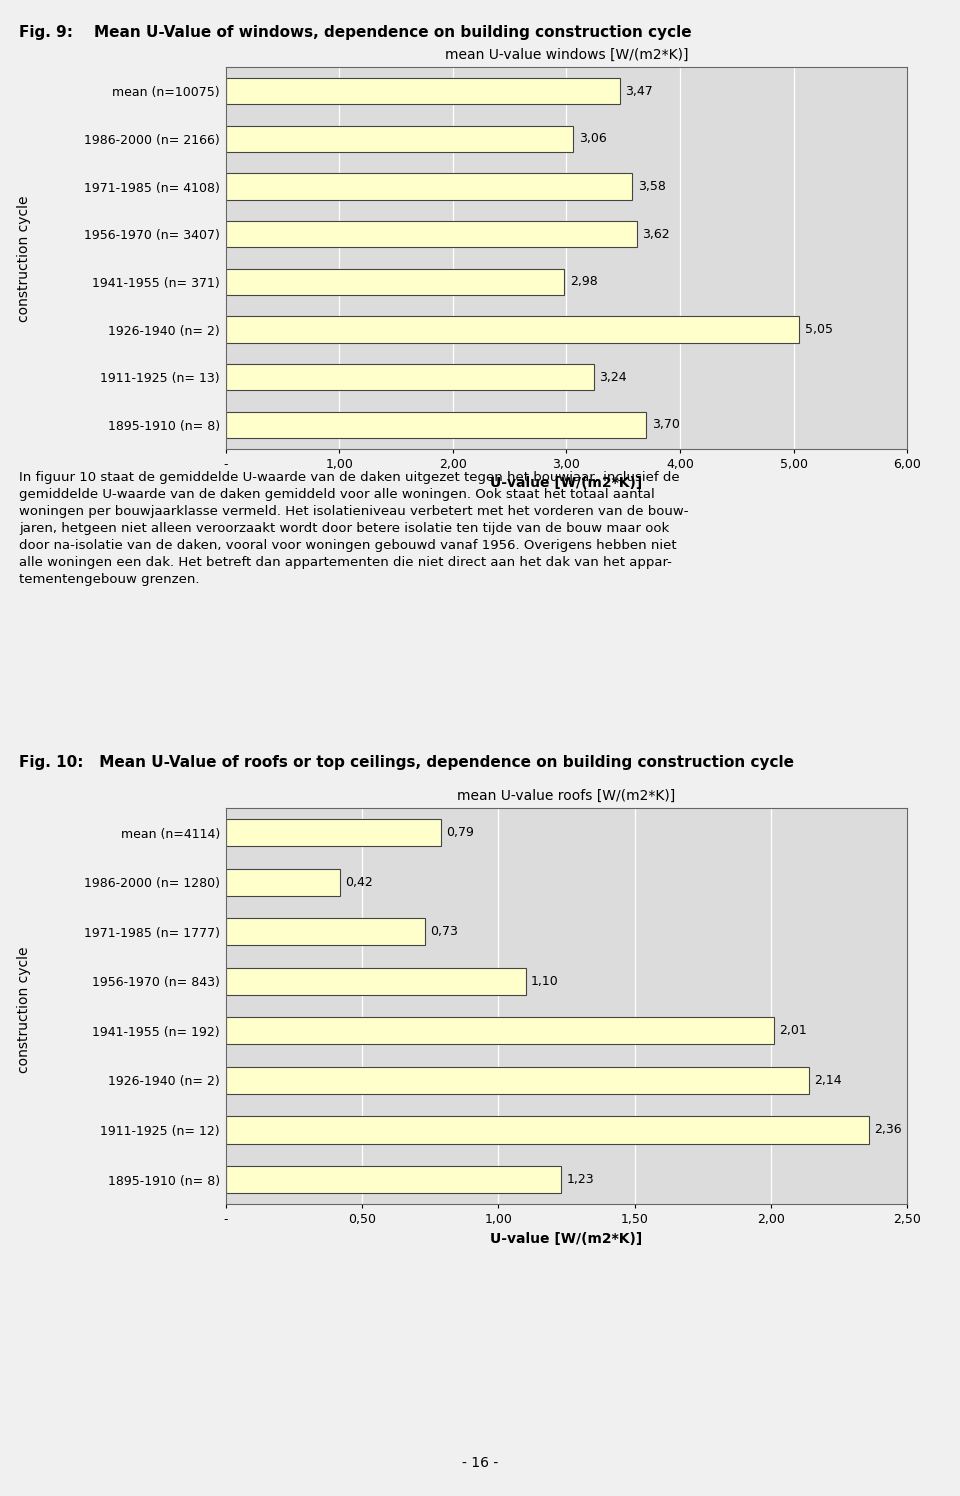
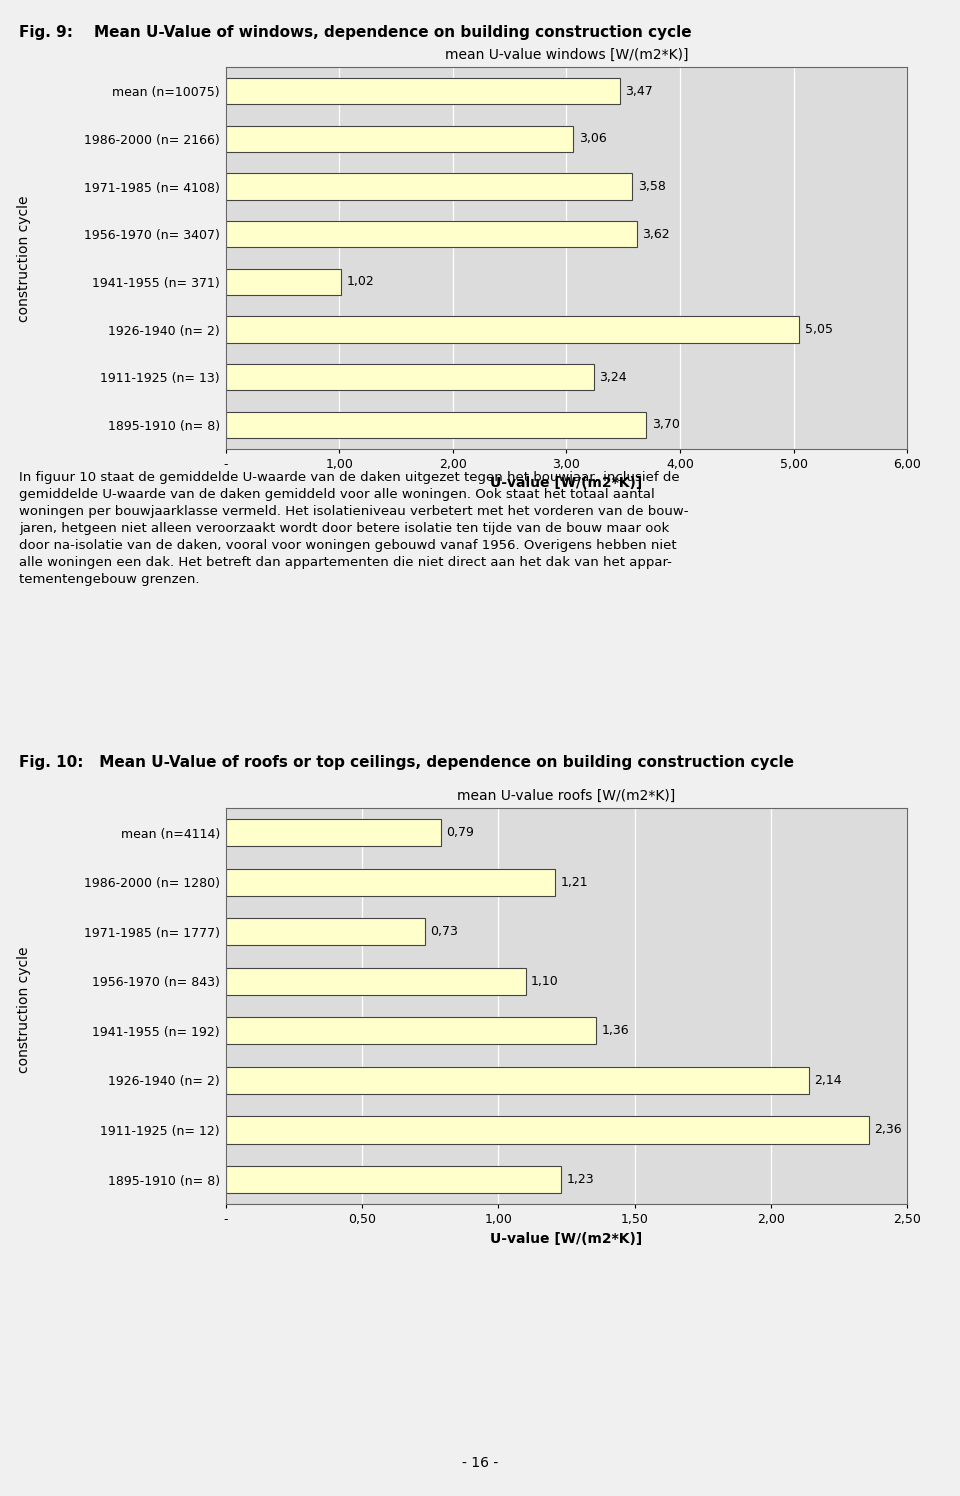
mean U-value windows [W/(m2*K)]/1941-1955 (n= 371): 2,98 -> 1,02
mean U-value roofs [W/(m2*K)]/1986-2000 (n= 1280): 0,42 -> 1,21
mean U-value roofs [W/(m2*K)]/1941-1955 (n= 192): 2,01 -> 1,36
